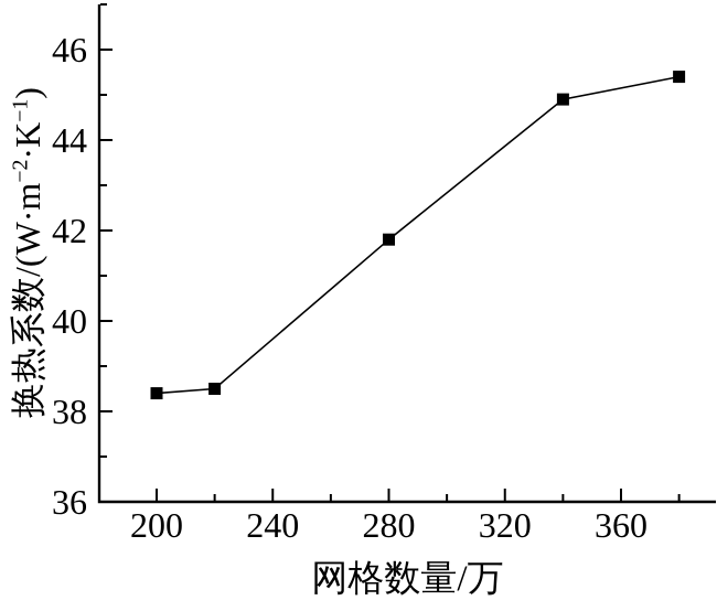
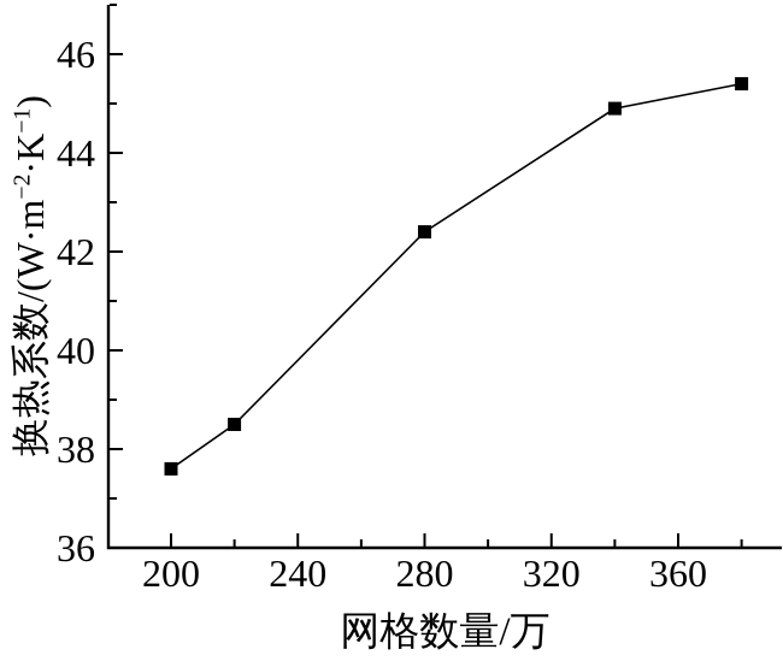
200: 38.4 -> 37.6
280: 41.8 -> 42.4
